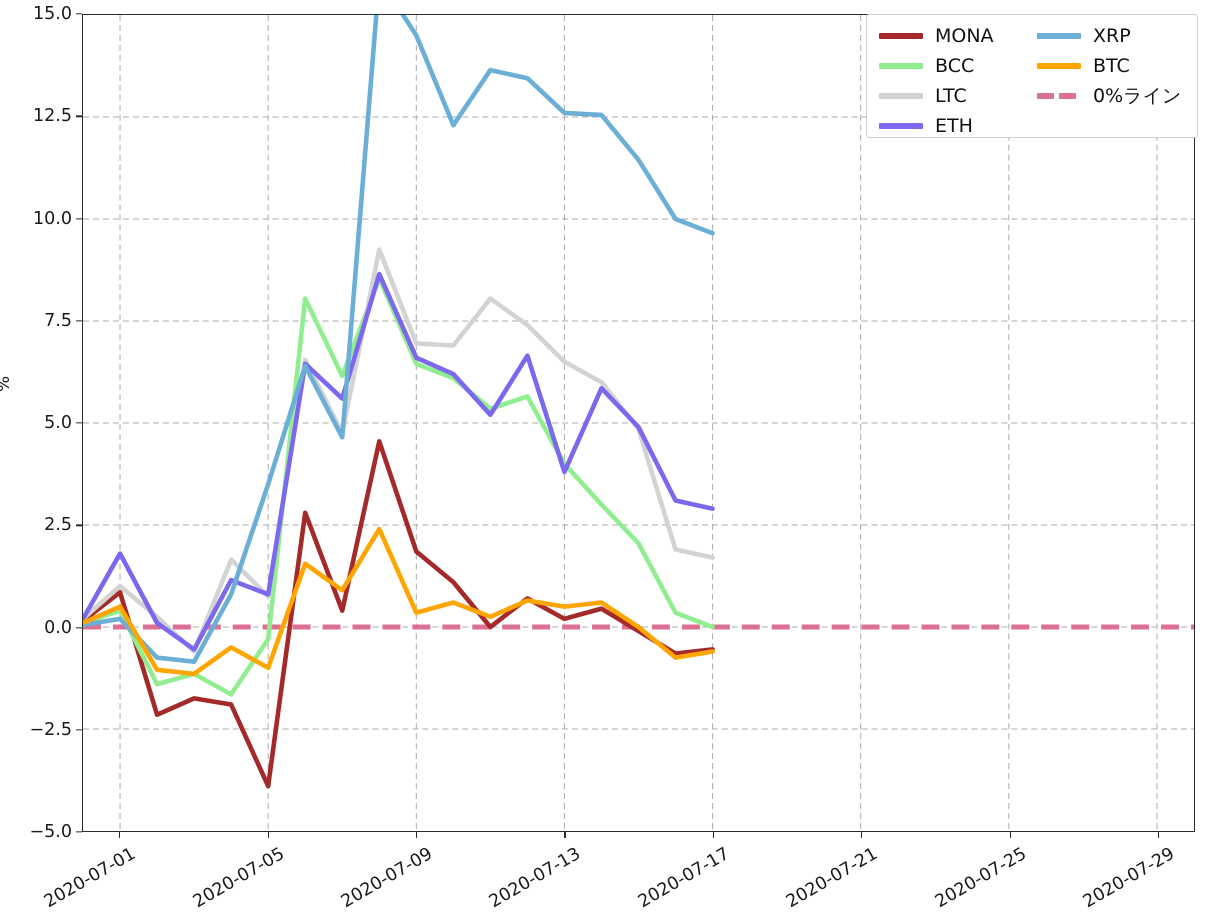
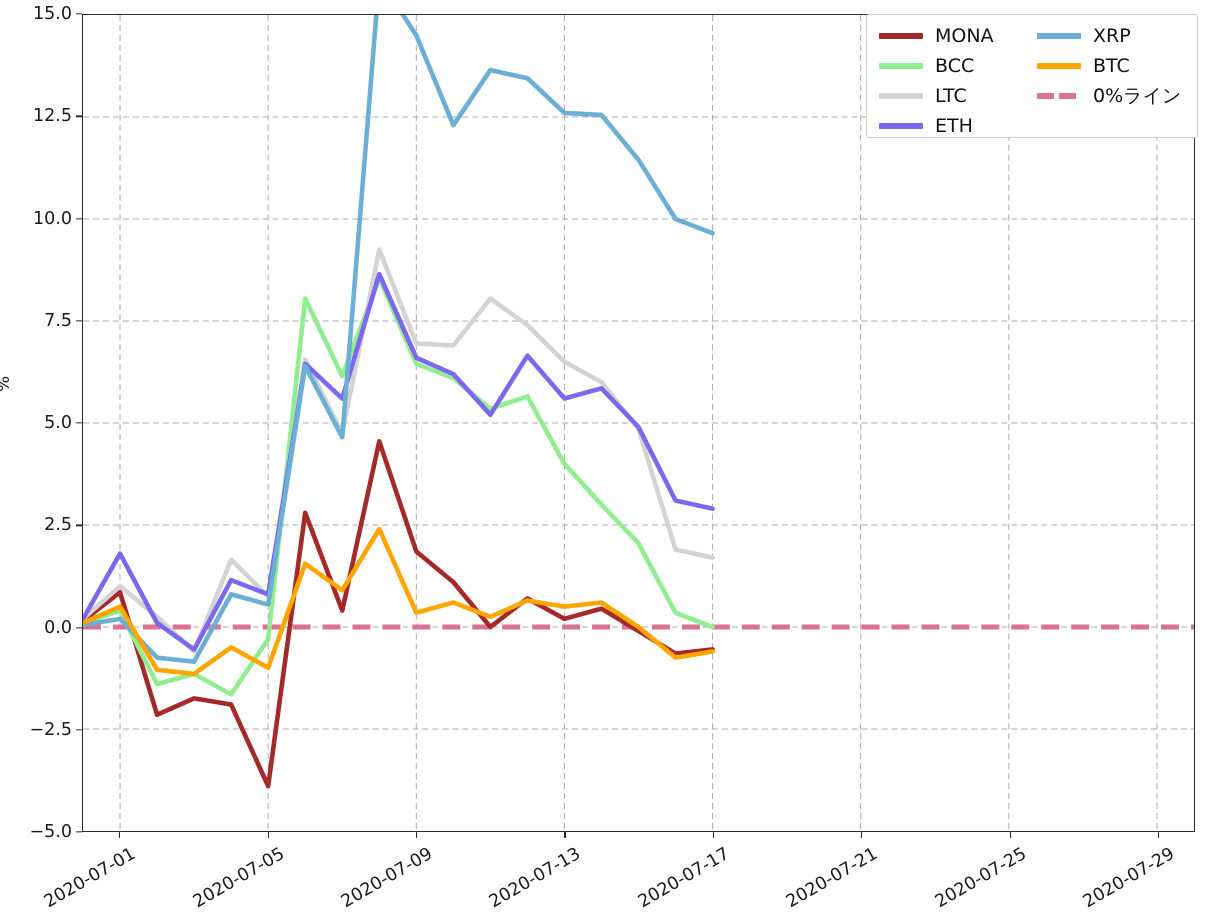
XRP/2020-07-05: 3.5 -> 0.6
ETH/2020-07-13: 3.8 -> 5.6
